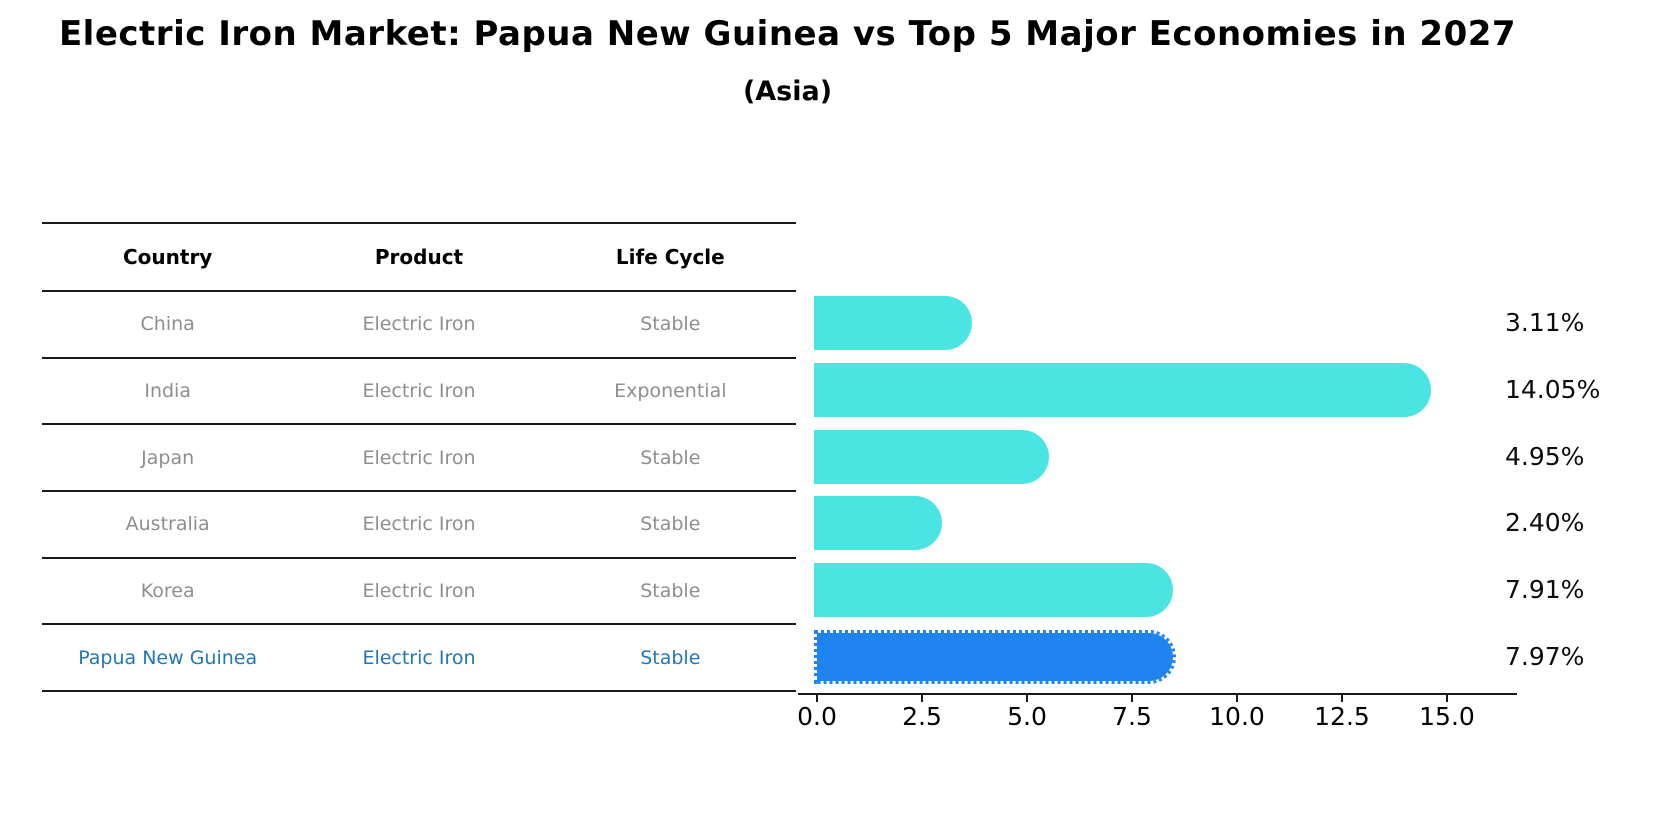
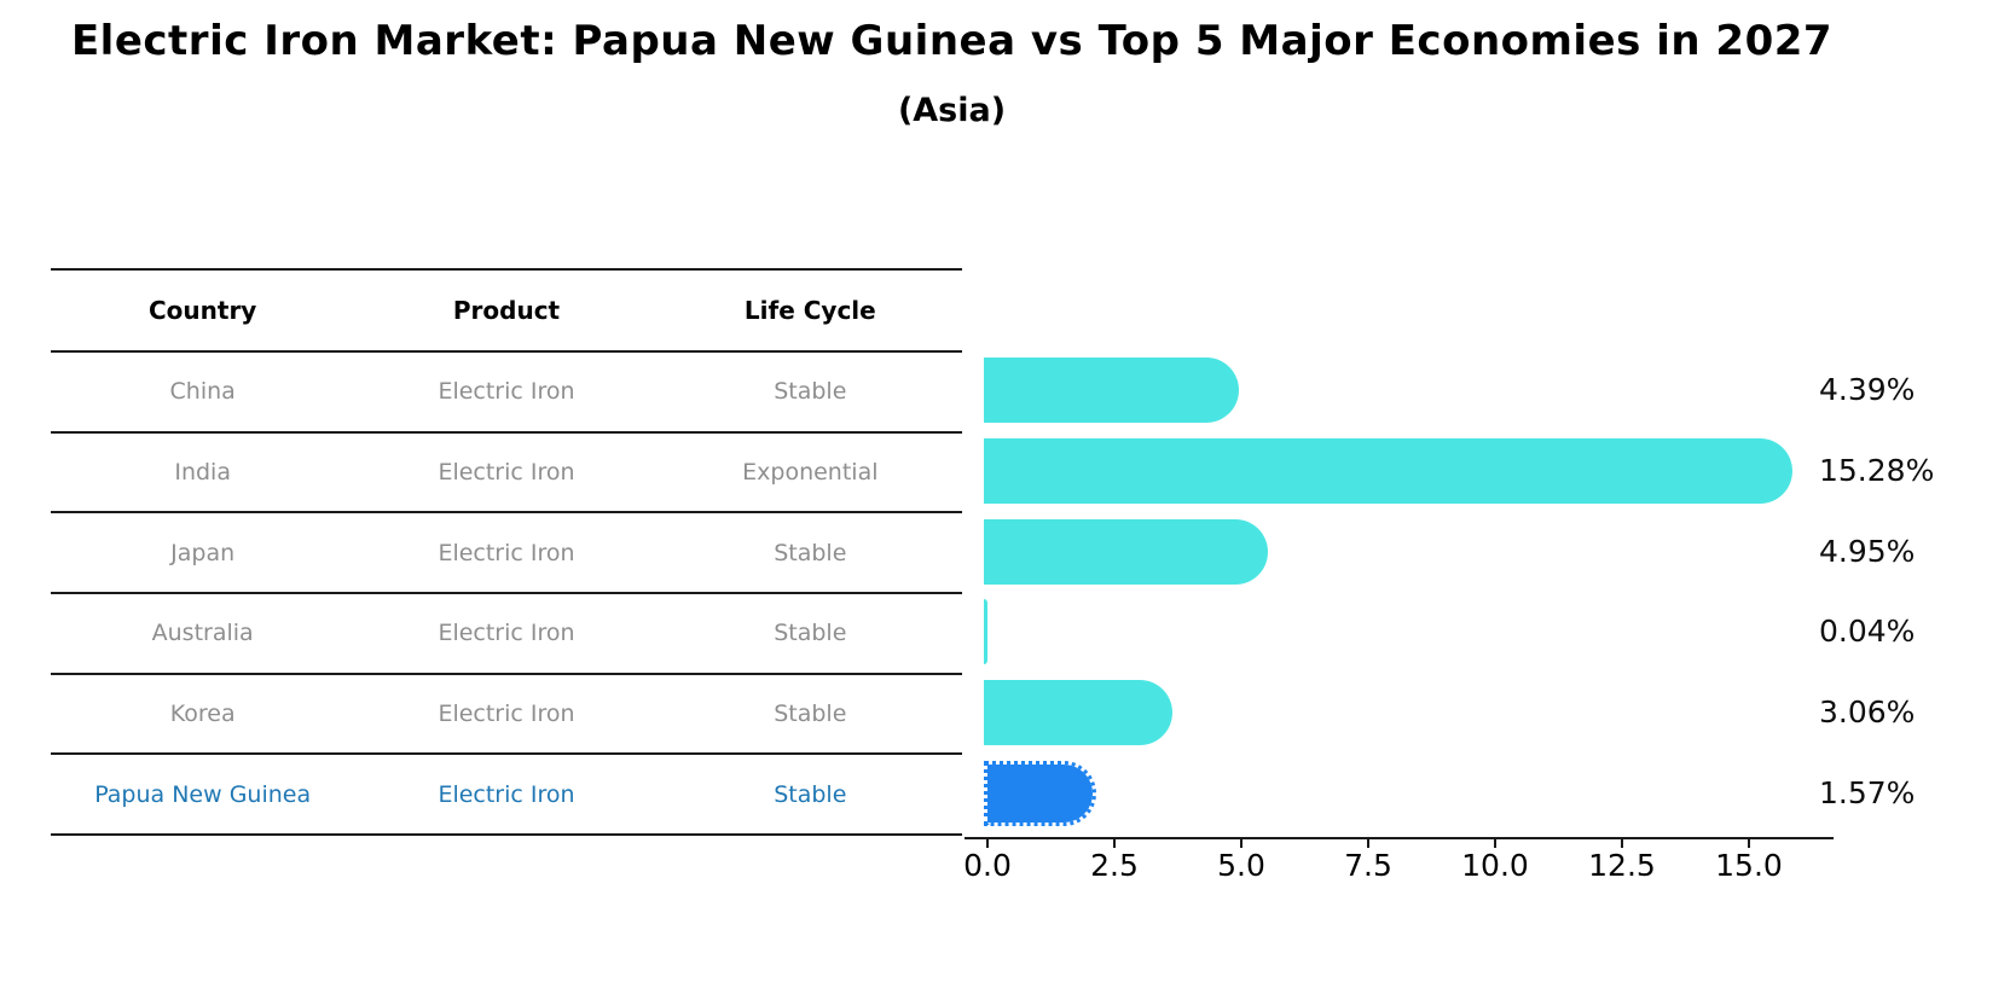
China: 3.11% -> 4.39%
India: 14.05% -> 15.28%
Australia: 2.40% -> 0.04%
Korea: 7.91% -> 3.06%
Papua New Guinea: 7.97% -> 1.57%
